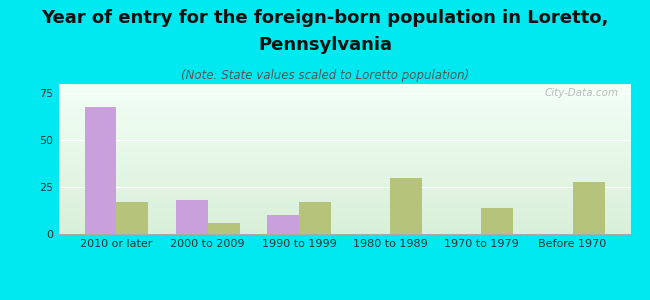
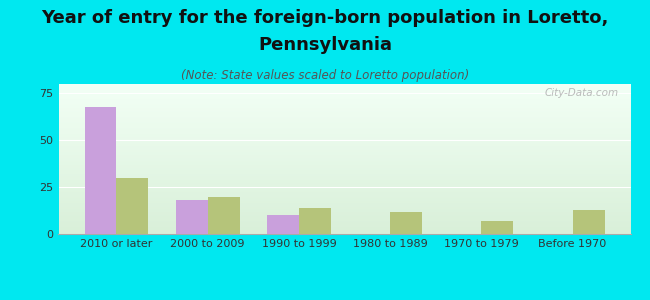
Pennsylvania/2010 or later: 17 -> 30
Pennsylvania/2000 to 2009: 6 -> 20
Pennsylvania/1990 to 1999: 17 -> 14
Pennsylvania/1980 to 1989: 30 -> 12
Pennsylvania/1970 to 1979: 14 -> 7
Pennsylvania/Before 1970: 28 -> 13
